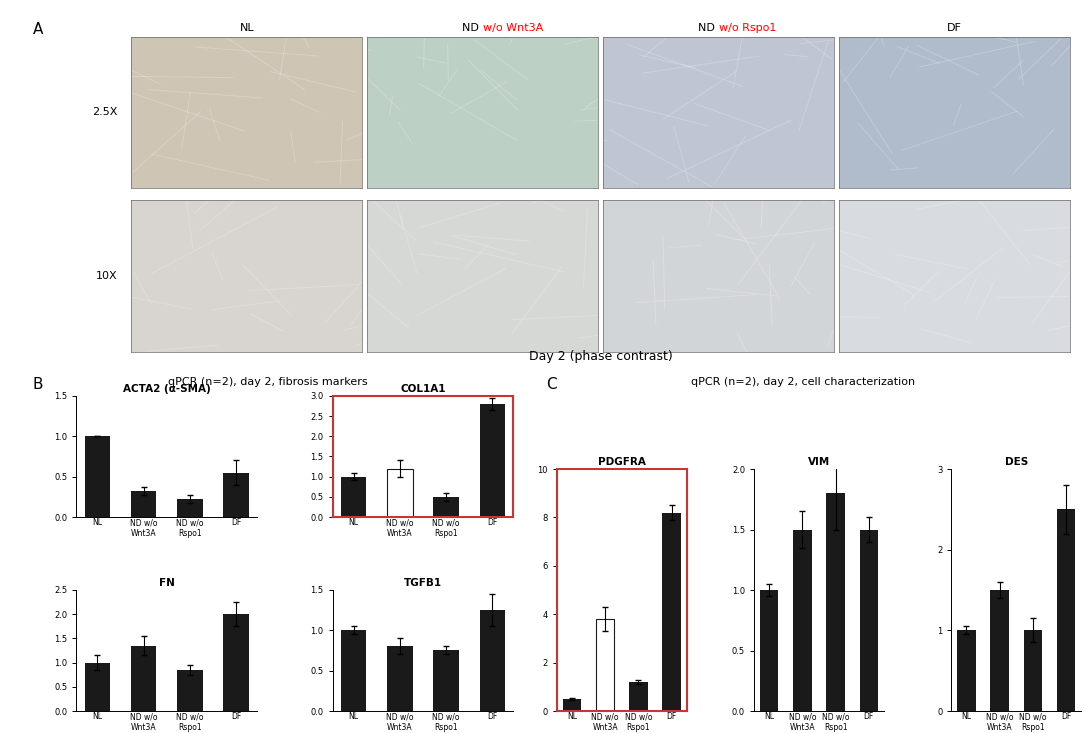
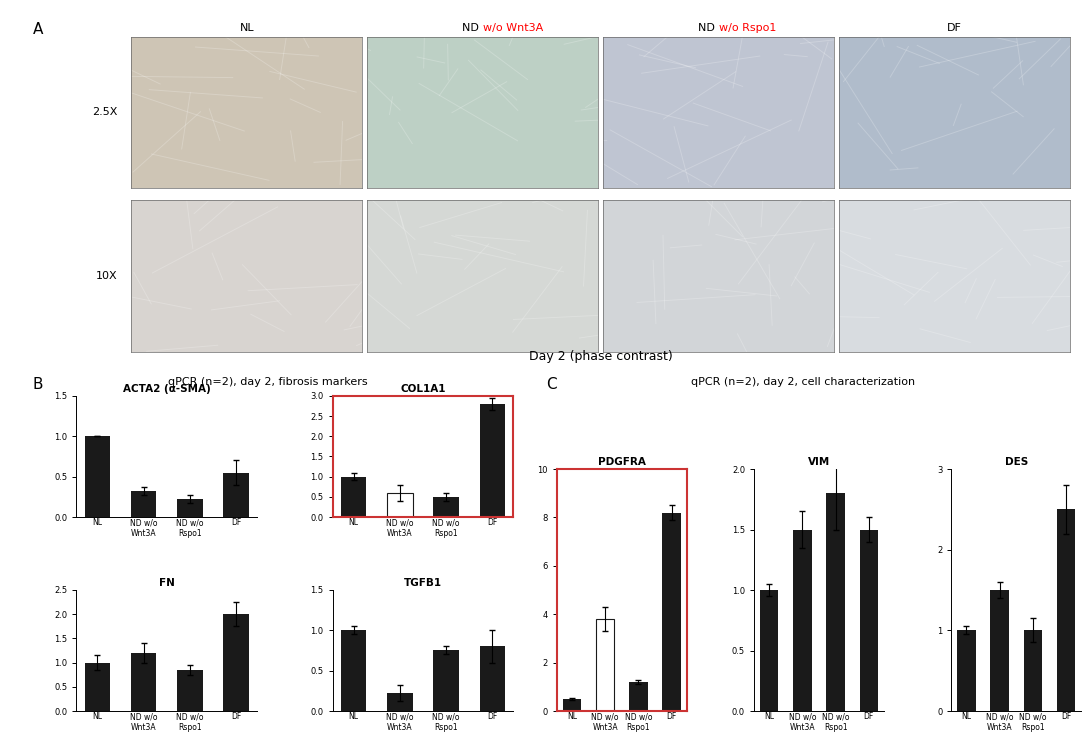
COL1A1/ND w/o Wnt3A: 1.2 -> 0.6
FN/ND w/o Wnt3A: 1.35 -> 1.20
TGFB1/ND w/o Wnt3A: 0.80 -> 0.22
TGFB1/DF: 1.25 -> 0.80
